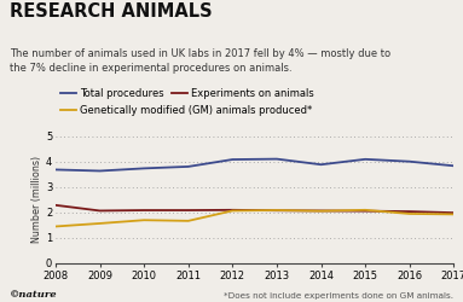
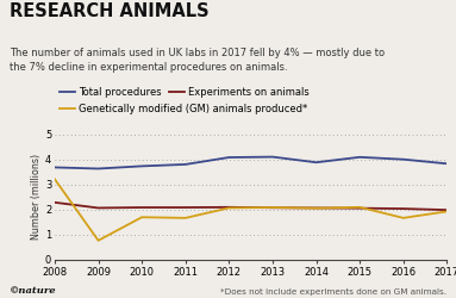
Genetically modified (GM) animals produced*/2008: 1.43 -> 3.20
Genetically modified (GM) animals produced*/2009: 1.55 -> 0.75
Genetically modified (GM) animals produced*/2016: 1.93 -> 1.65
